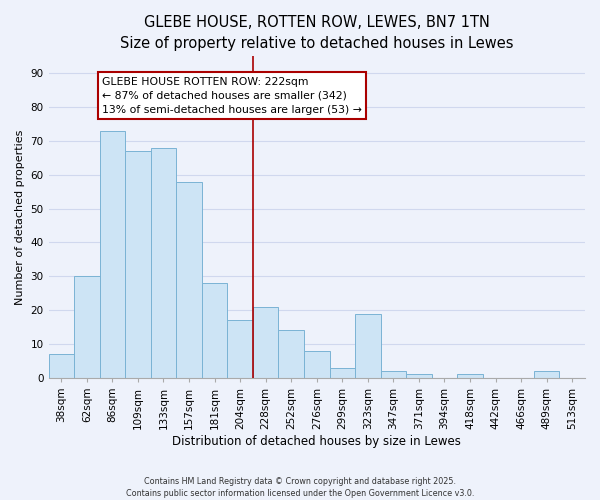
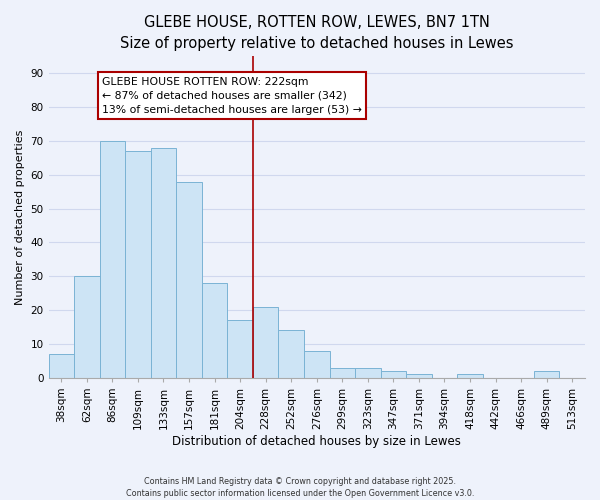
86sqm: 73 -> 70
323sqm: 19 -> 3
